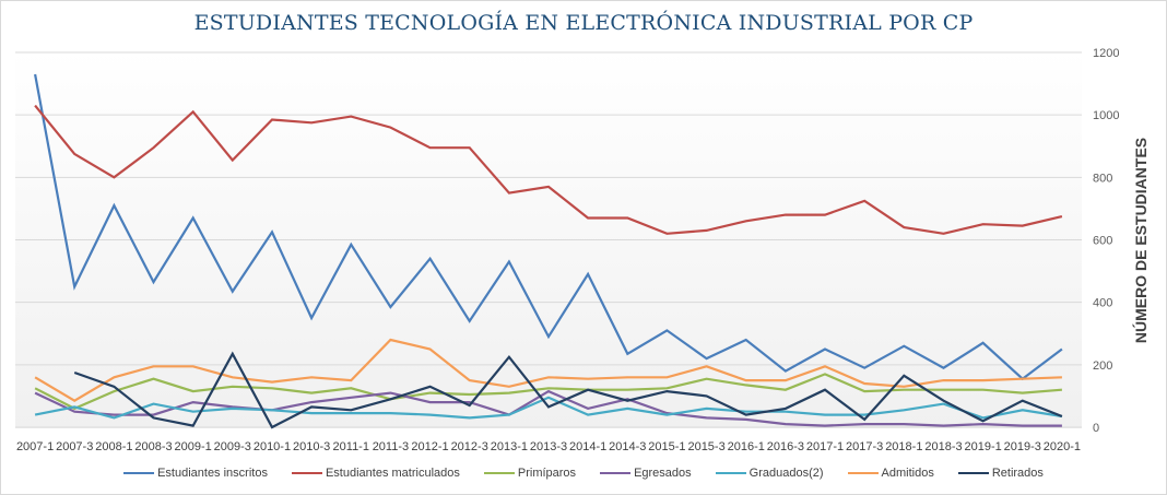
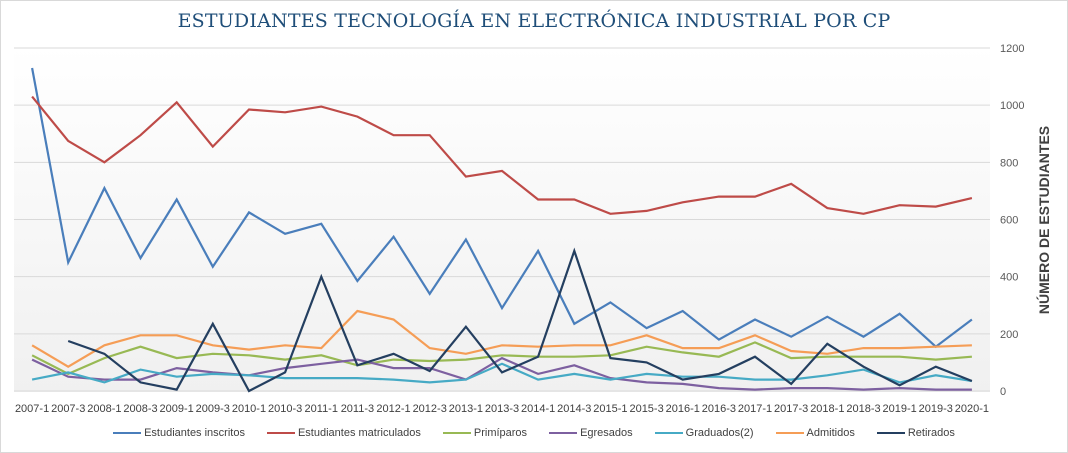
Estudiantes inscritos/2010-3: 350 -> 550
Retirados/2011-1: 60 -> 400
Retirados/2014-3: 80 -> 490
